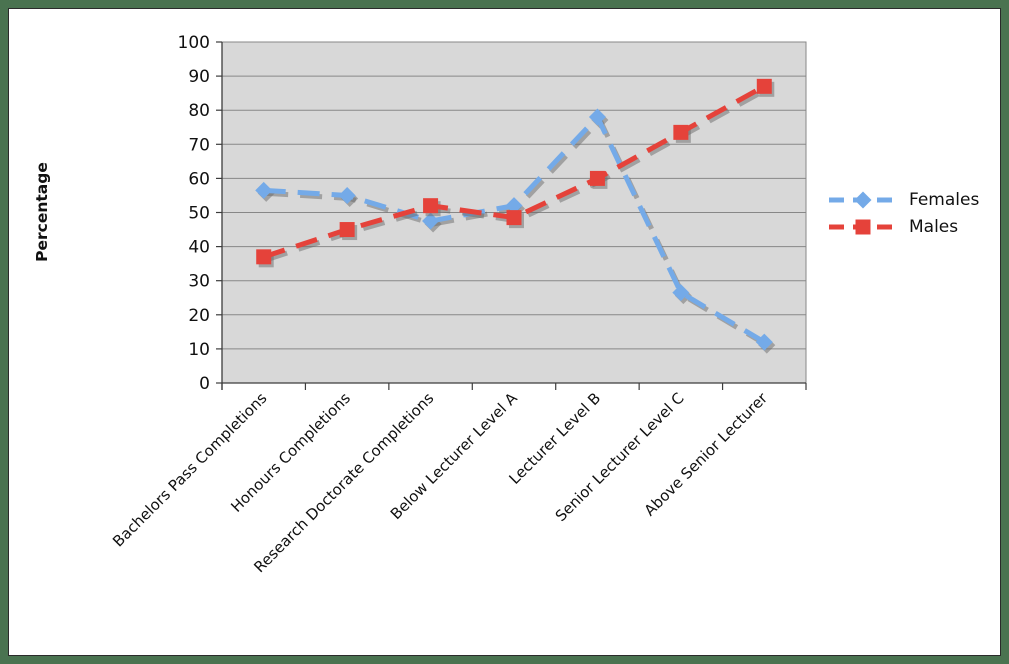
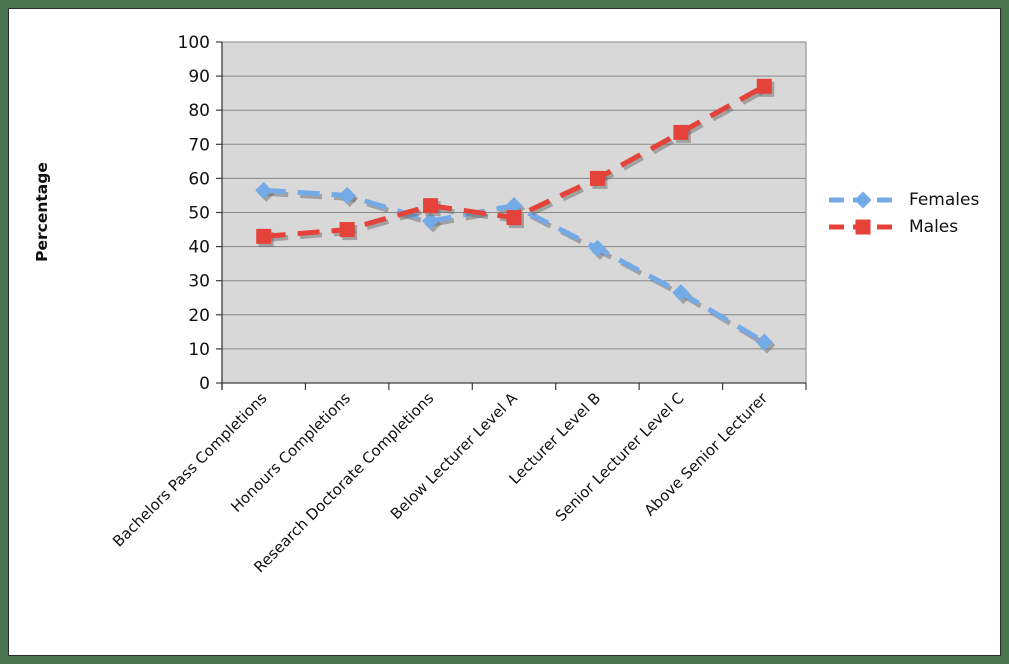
Males/Bachelors Pass Completions: 37 -> 43
Females/Lecturer Level B: 78 -> 40
